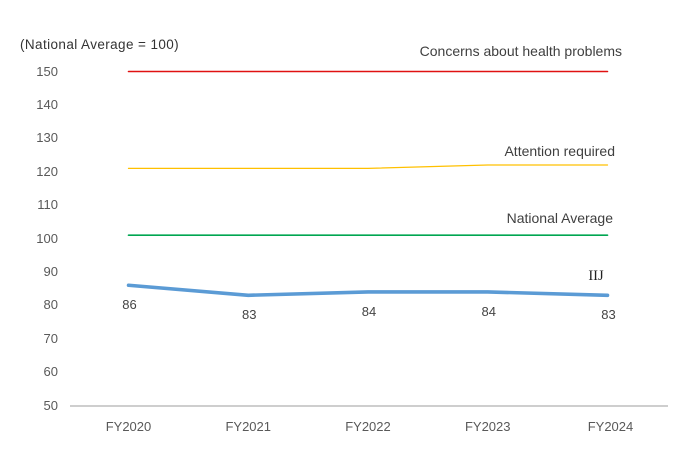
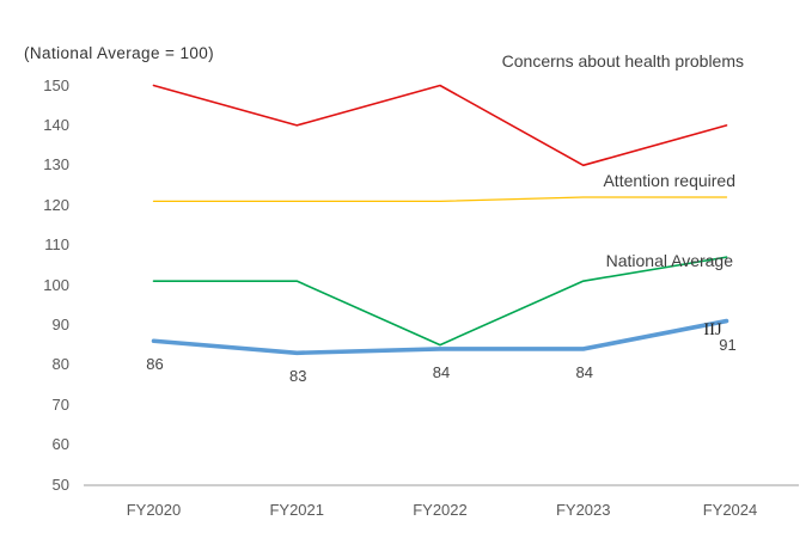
Concerns about health problems/FY2021: 150 -> 140
National Average/FY2022: 101 -> 85
Concerns about health problems/FY2023: 150 -> 130
Concerns about health problems/FY2024: 150 -> 140
National Average/FY2024: 101 -> 107
IIJ/FY2024: 83 -> 91
